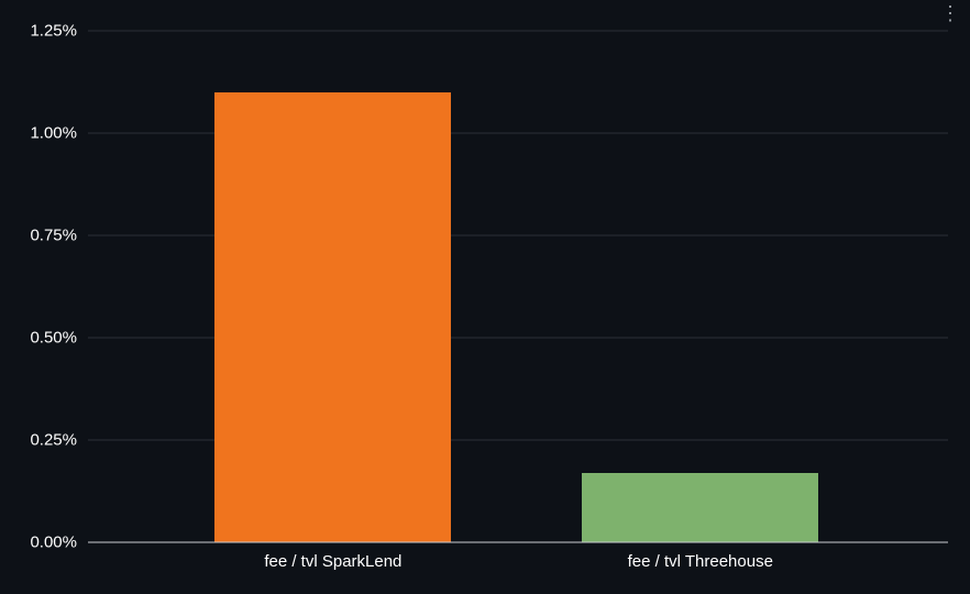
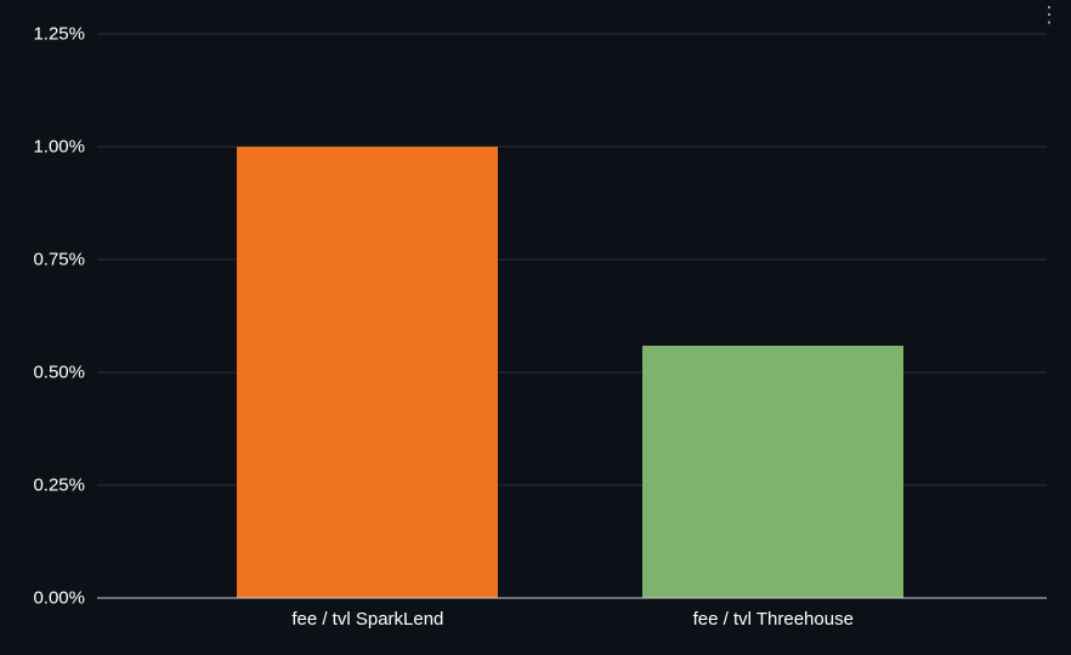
fee / tvl SparkLend: 1.10% -> 1.00%
fee / tvl Threehouse: 0.17% -> 0.56%
